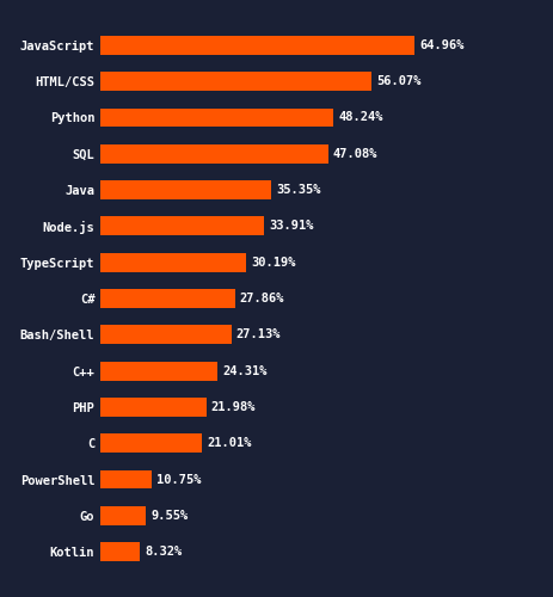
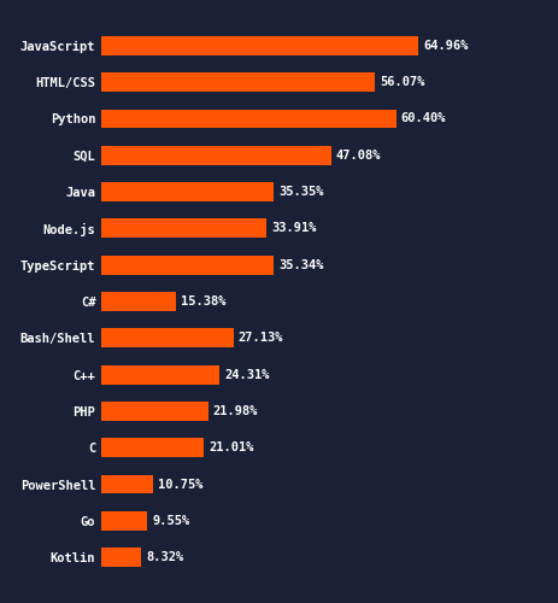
Python: 48.24% -> 60.40%
TypeScript: 30.19% -> 35.34%
C#: 27.86% -> 15.38%
